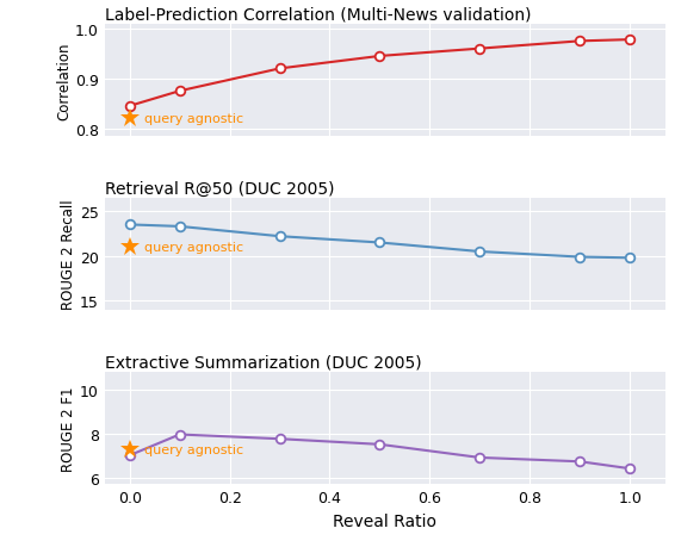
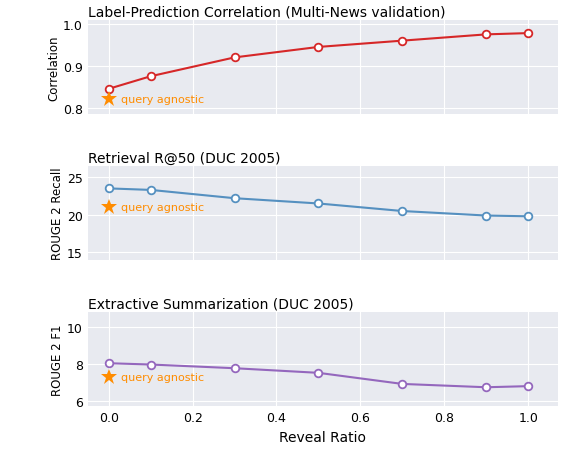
Extractive Summarization (DUC 2005)/0.0: 7.0 -> 8.0
Extractive Summarization (DUC 2005)/1.0: 6.4 -> 6.8
